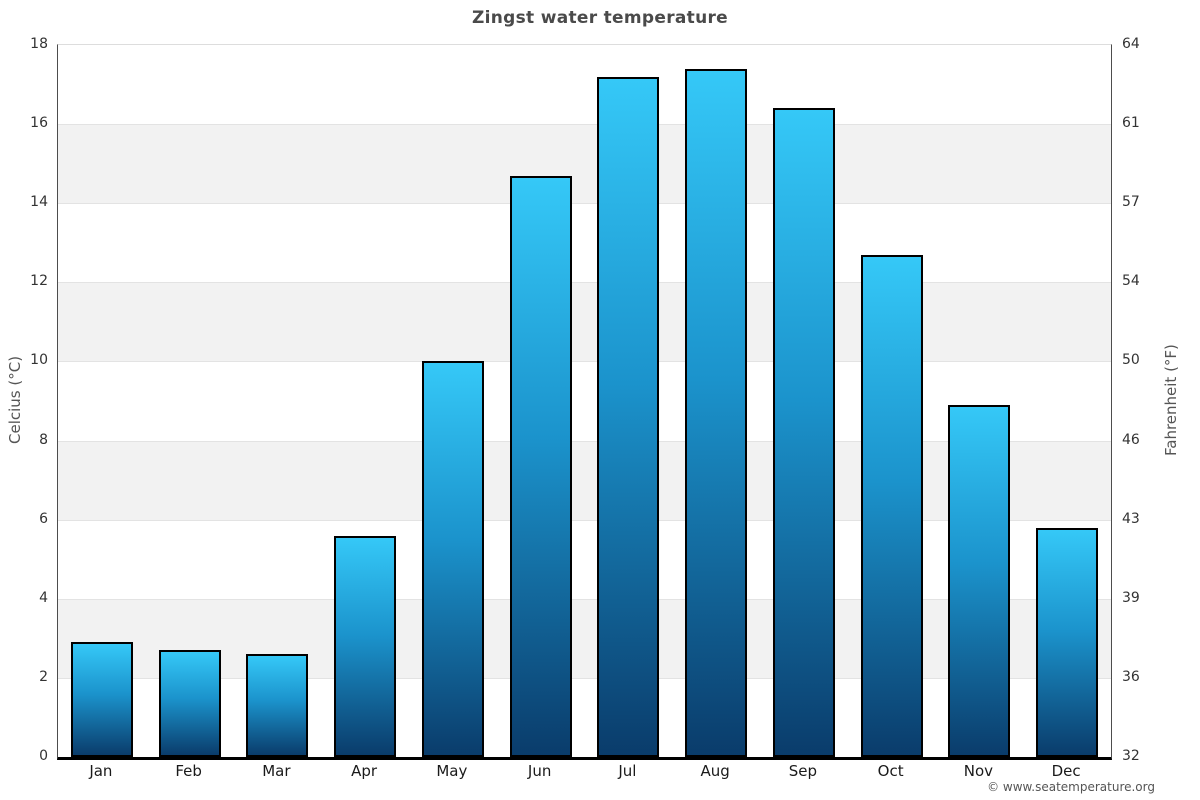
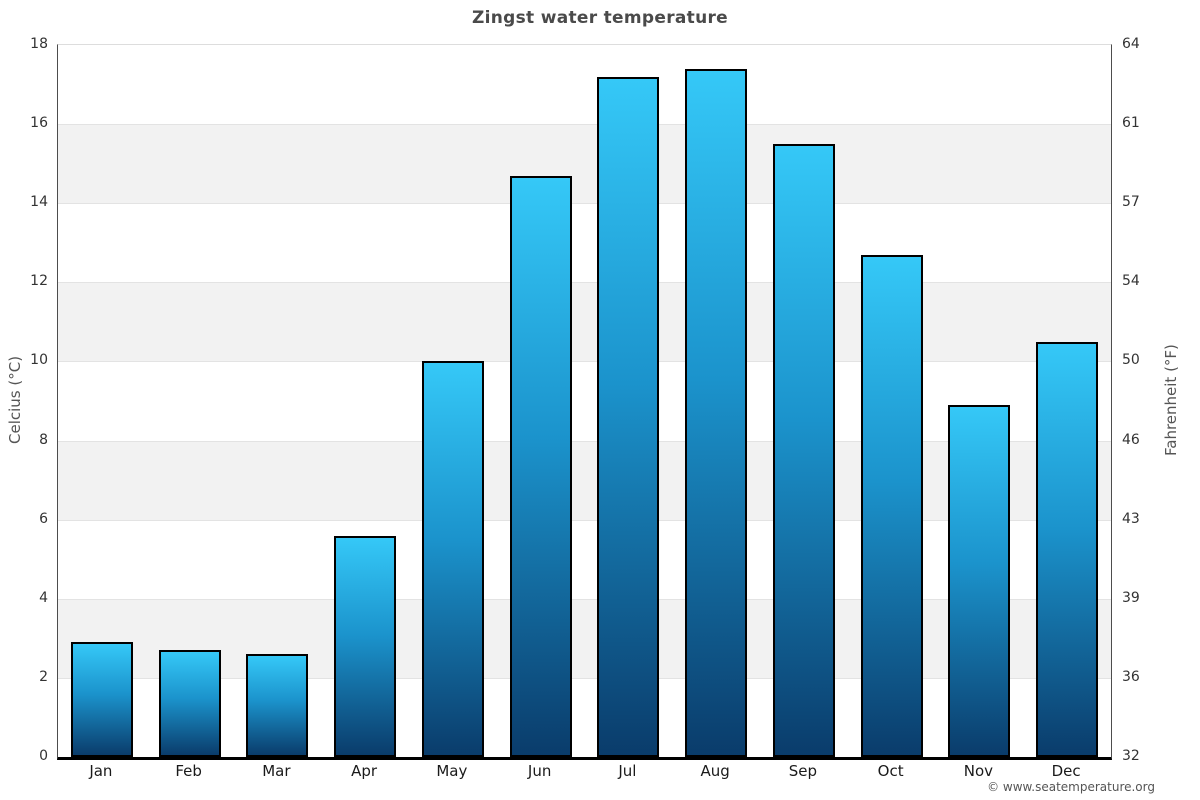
Sep: 16.4 -> 15.5
Dec: 5.8 -> 10.5
